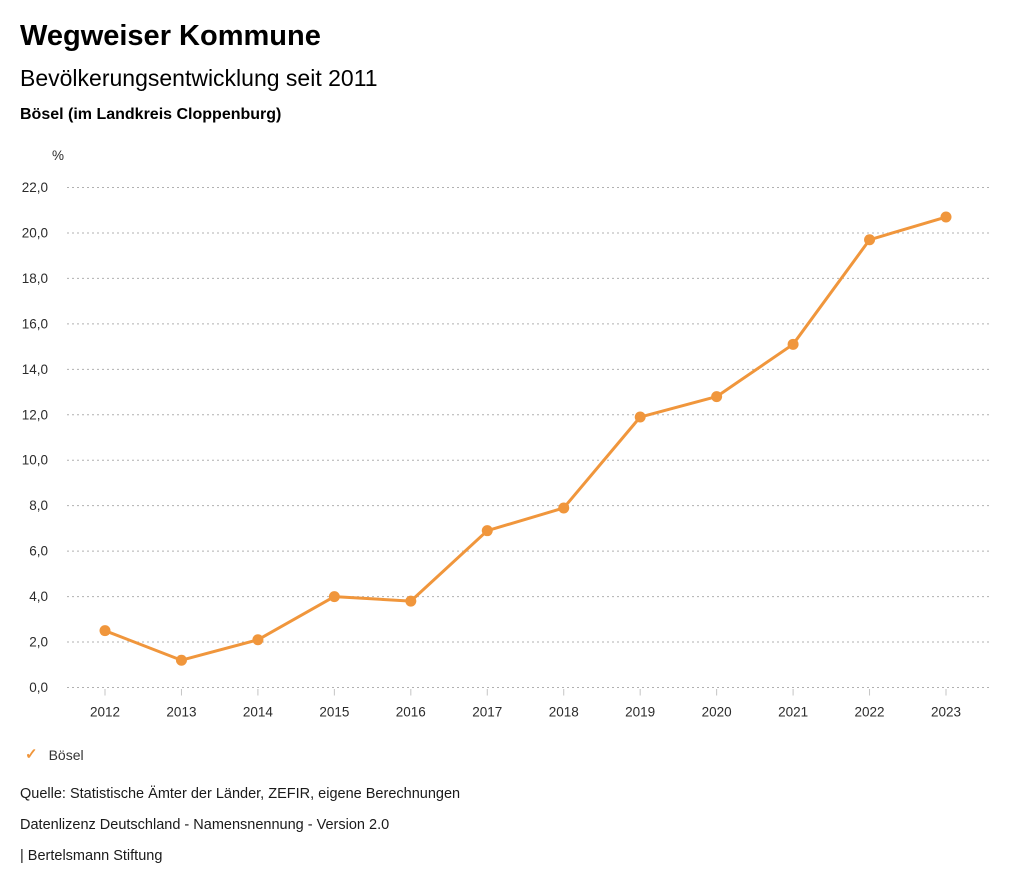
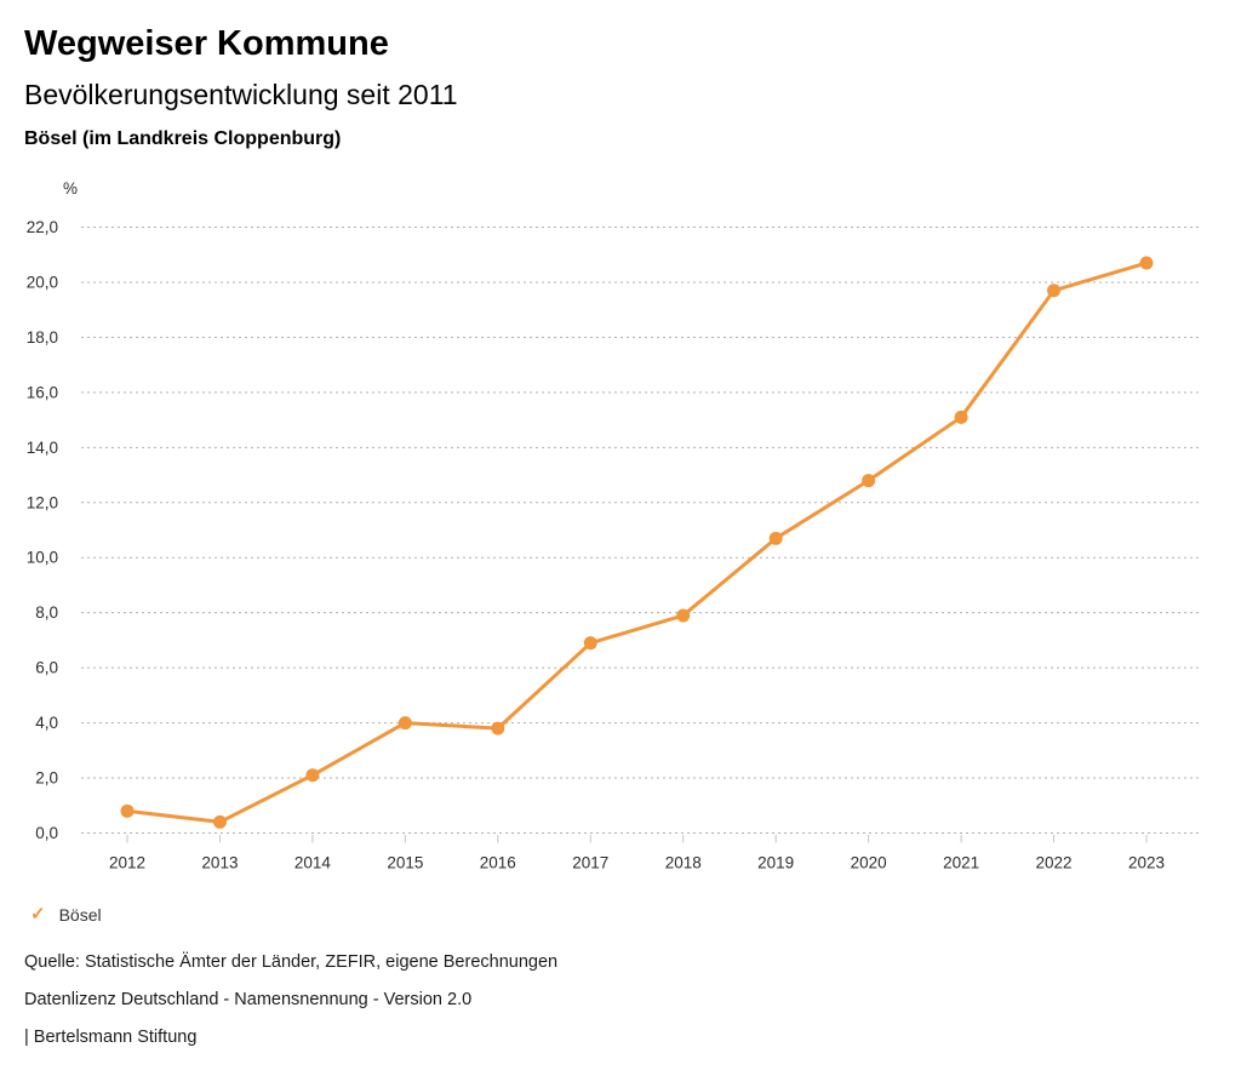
2012: 2,5 -> 0,8
2013: 1,2 -> 0,4
2019: 11,9 -> 10,7
